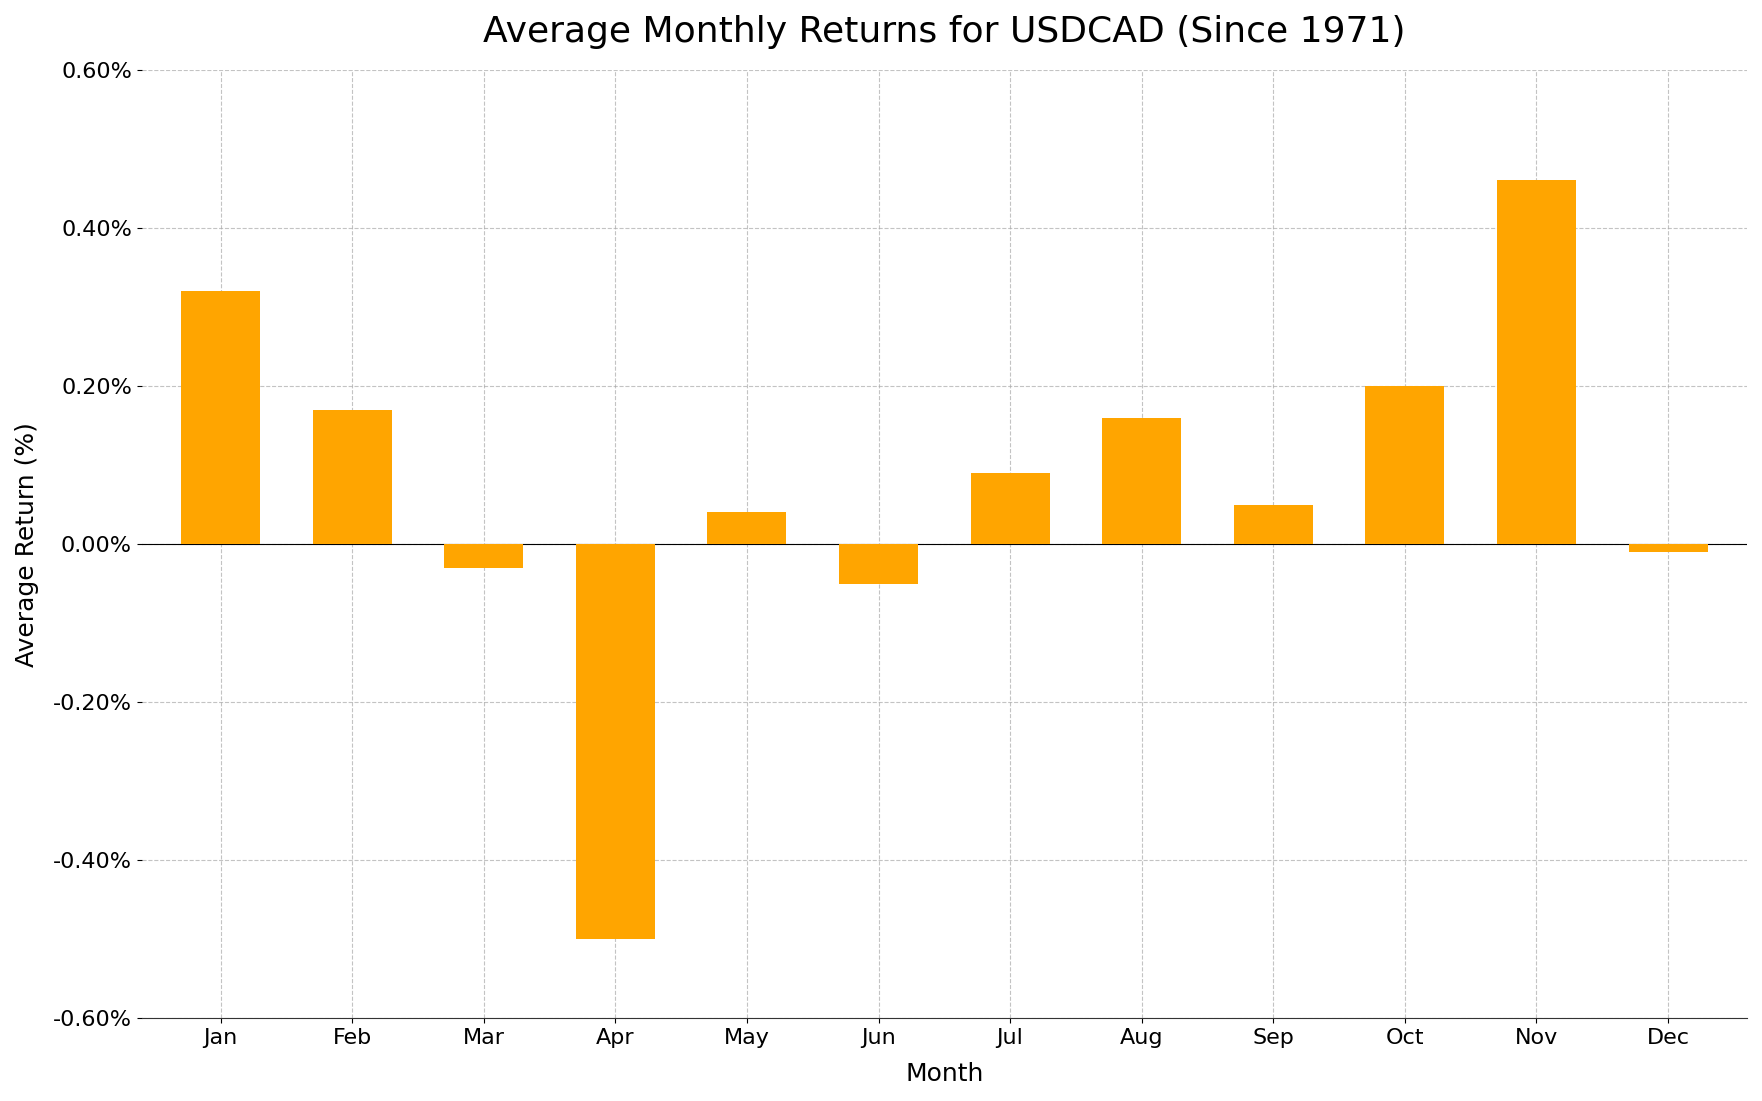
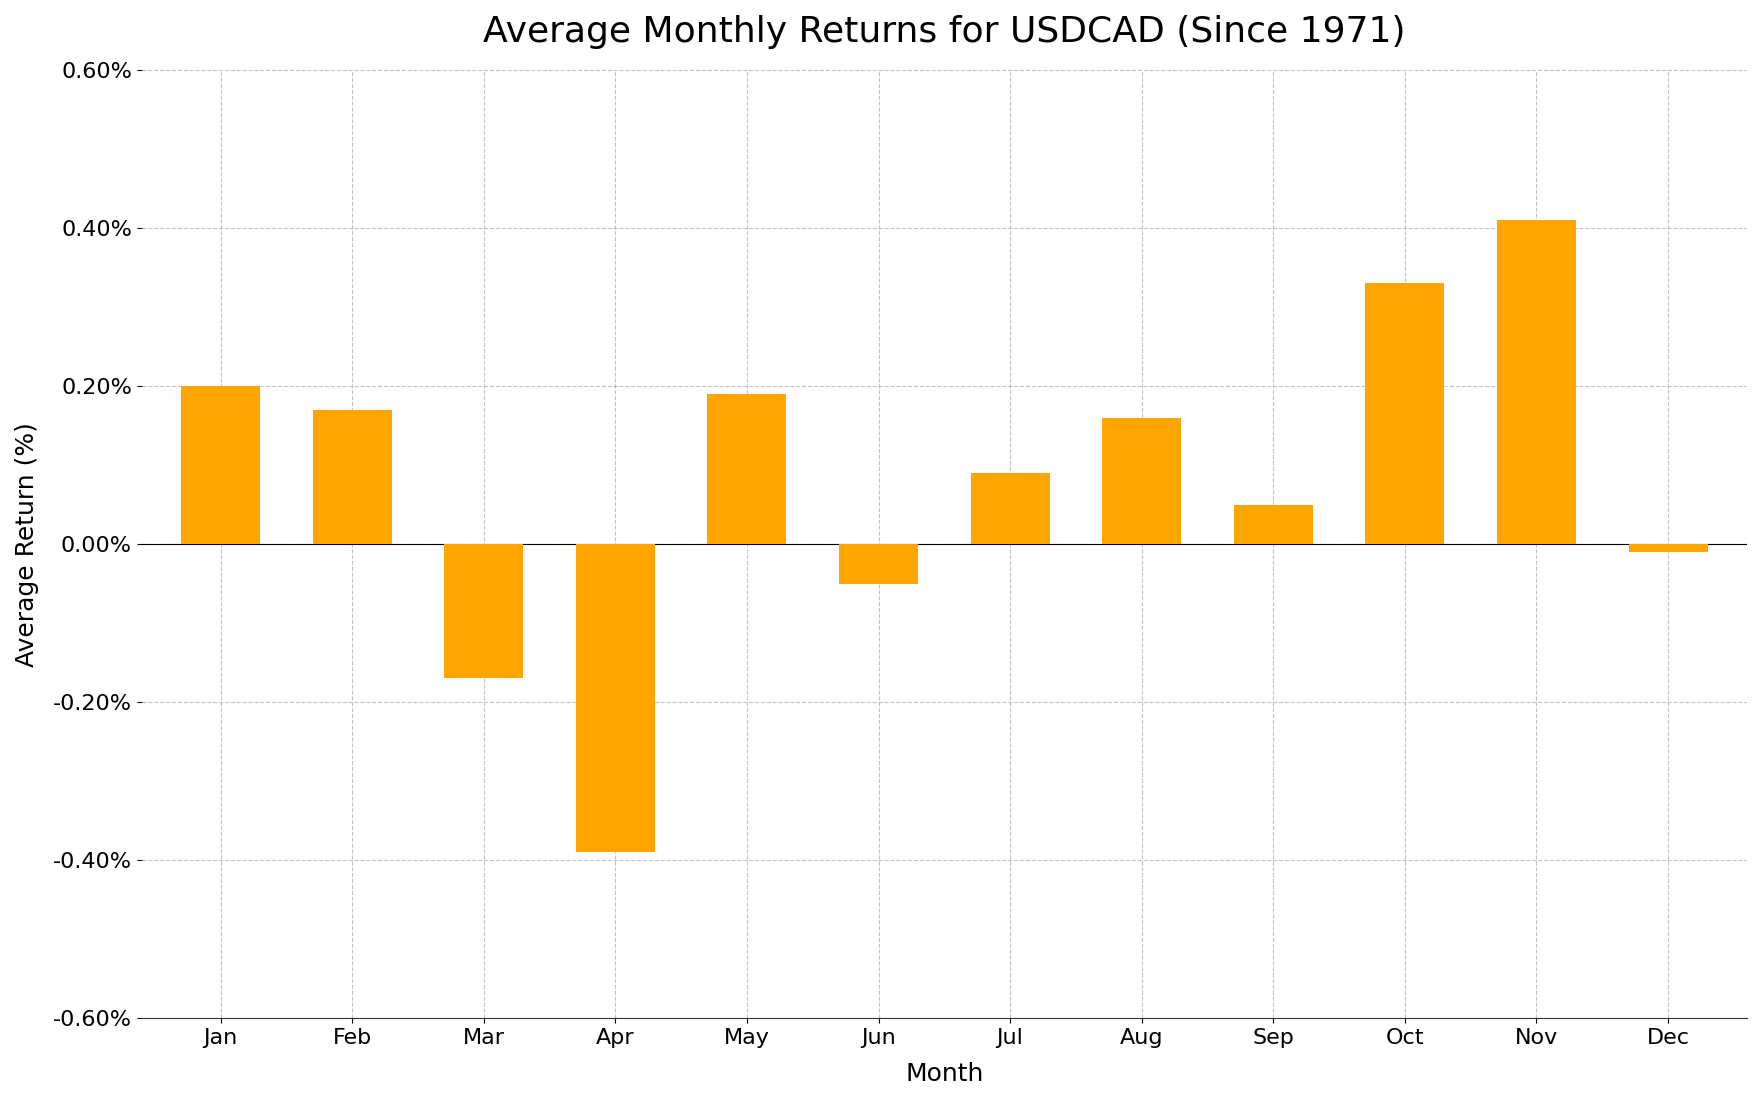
Jan: 0.32% -> 0.20%
Mar: -0.03% -> -0.17%
Apr: -0.50% -> -0.39%
May: 0.04% -> 0.19%
Oct: 0.20% -> 0.33%
Nov: 0.46% -> 0.41%
